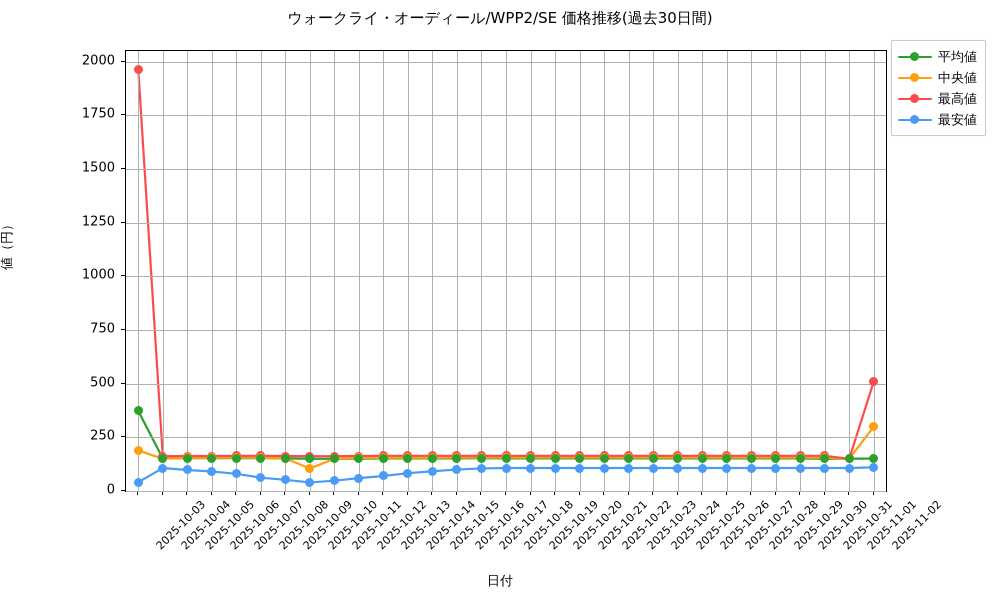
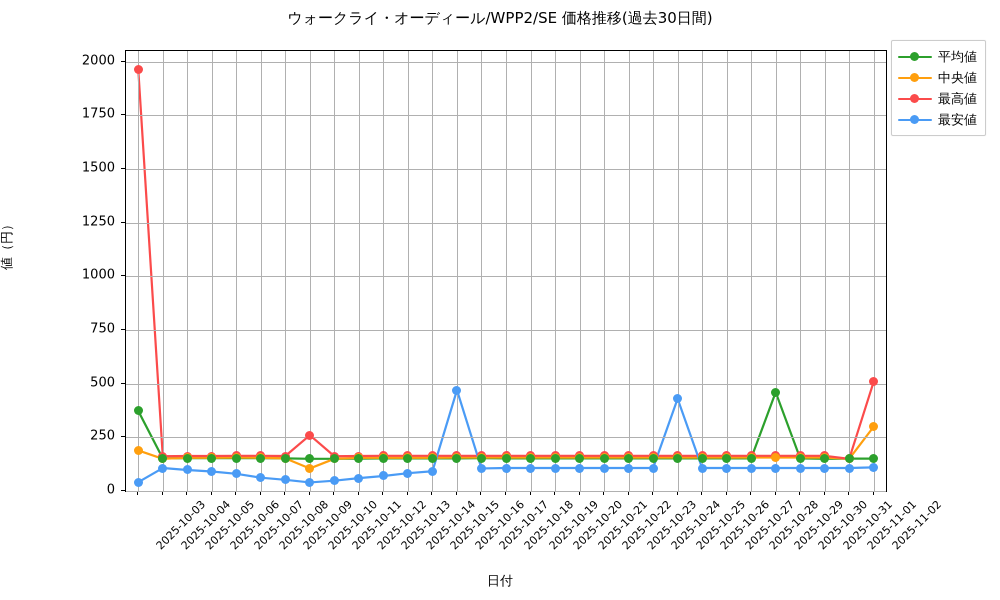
最高値/2025-10-10: 160 -> 260
最安値/2025-10-16: 100 -> 470
最安値/2025-10-25: 110 -> 430
平均値/2025-10-29: 150 -> 460
